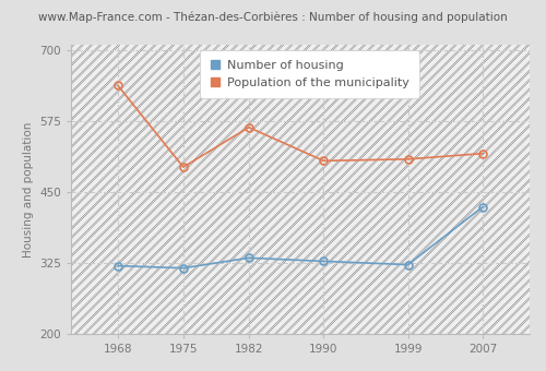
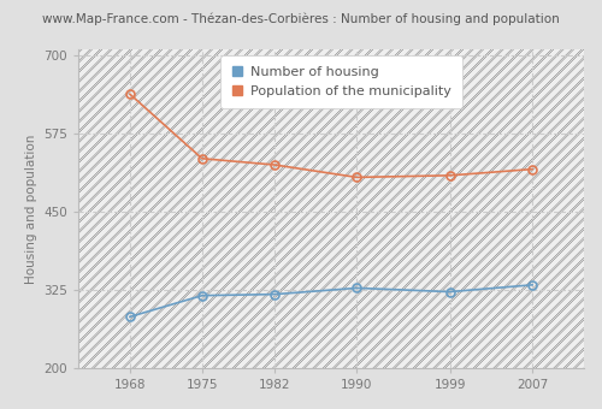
Number of housing/1968: 320 -> 282
Population of the municipality/1975: 494 -> 535
Number of housing/1982: 334 -> 318
Population of the municipality/1982: 564 -> 525
Number of housing/2007: 424 -> 333
